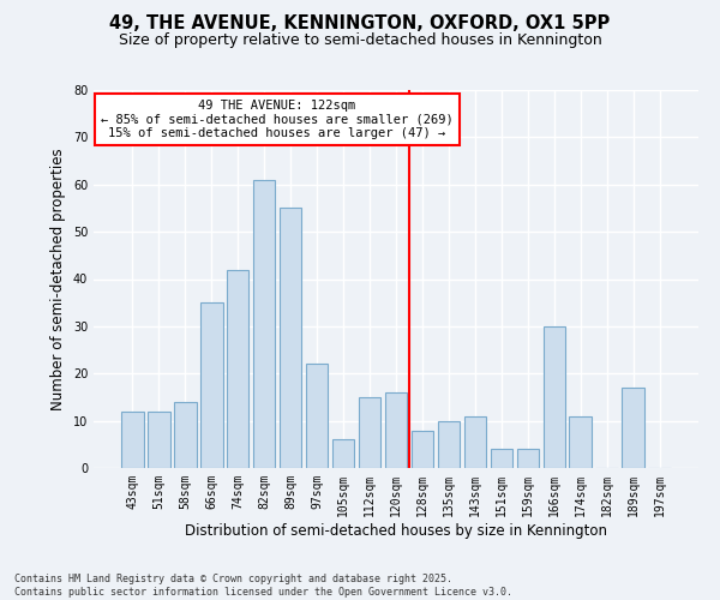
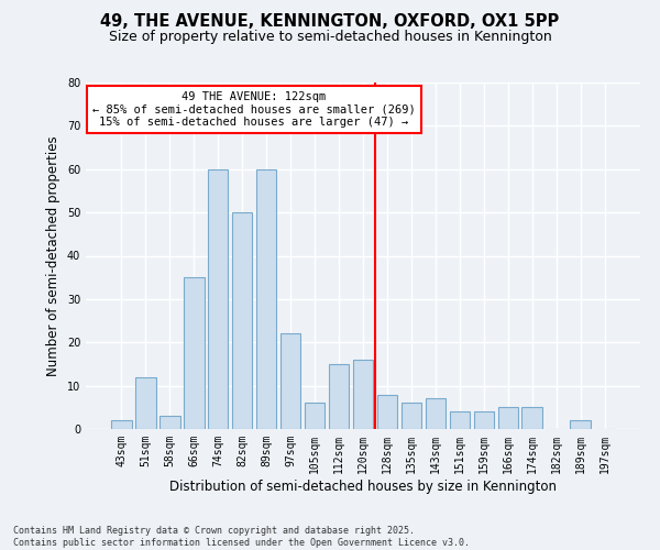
43sqm: 12 -> 2
58sqm: 14 -> 3
74sqm: 42 -> 60
82sqm: 61 -> 50
89sqm: 55 -> 60
135sqm: 10 -> 6
143sqm: 11 -> 7
166sqm: 30 -> 5
174sqm: 11 -> 5
189sqm: 17 -> 2
